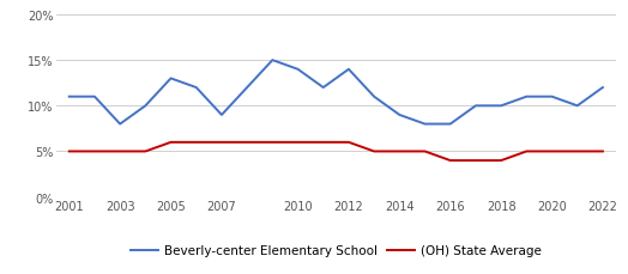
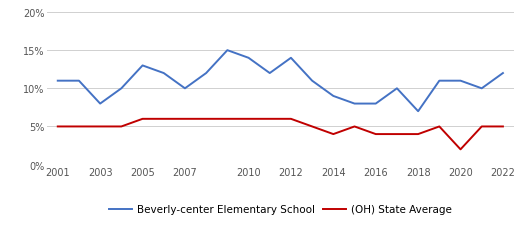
Beverly-center Elementary School/2007: 9% -> 10%
(OH) State Average/2014: 5% -> 4%
Beverly-center Elementary School/2018: 10% -> 7%
(OH) State Average/2020: 5% -> 2%
